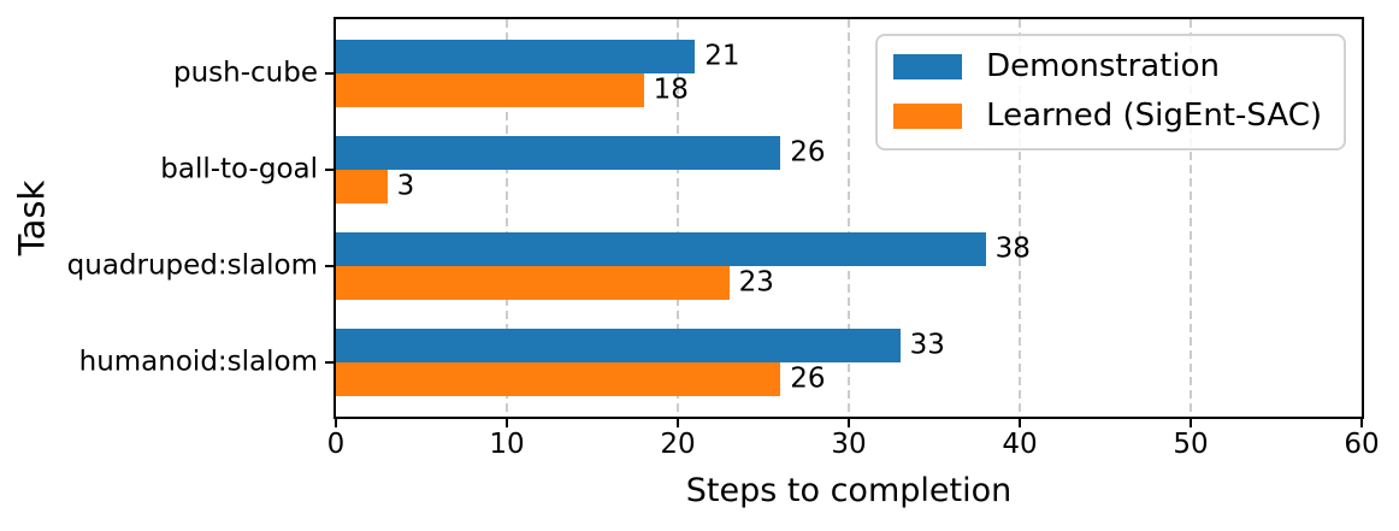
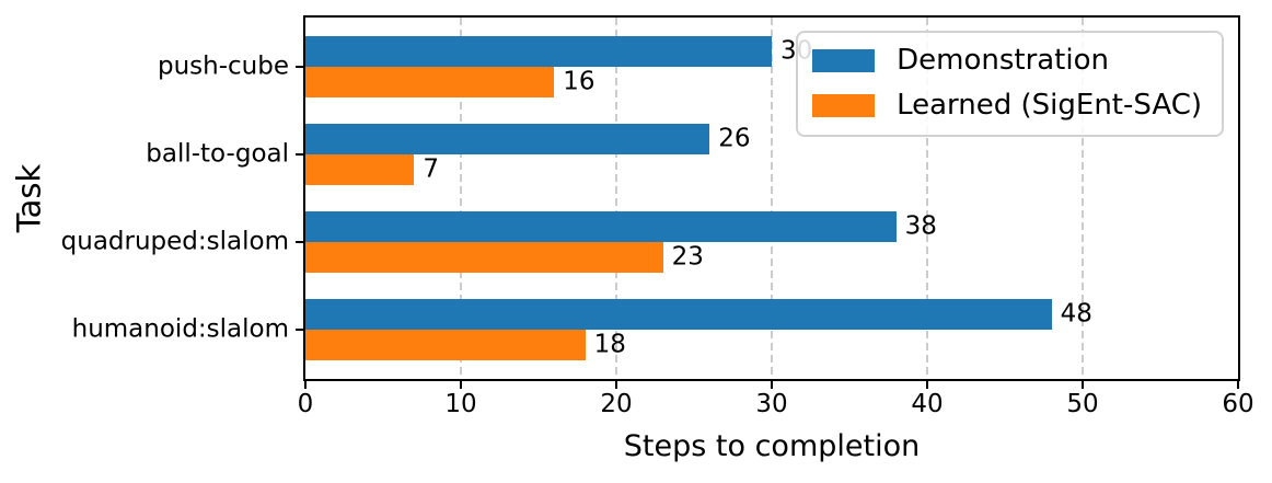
Demonstration/push-cube: 21 -> 30
Learned (SigEnt-SAC)/push-cube: 18 -> 16
Learned (SigEnt-SAC)/ball-to-goal: 3 -> 7
Demonstration/humanoid:slalom: 33 -> 48
Learned (SigEnt-SAC)/humanoid:slalom: 26 -> 18
